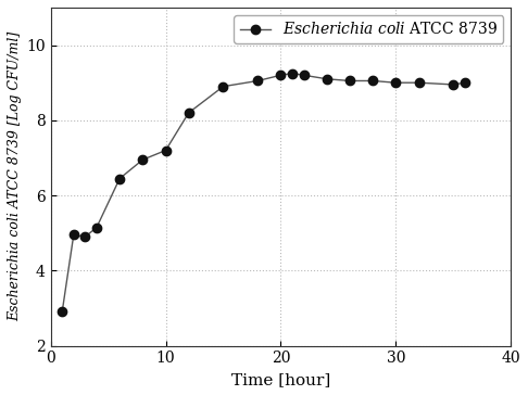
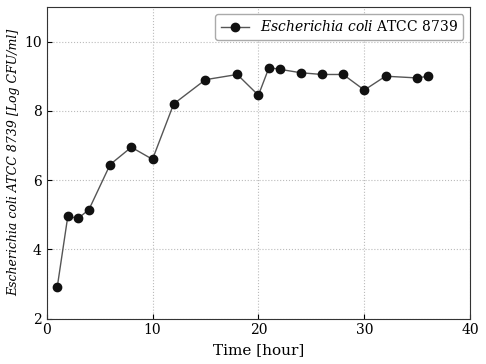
10: 7.20 -> 6.60
20: 9.20 -> 8.45
30: 9.00 -> 8.60
